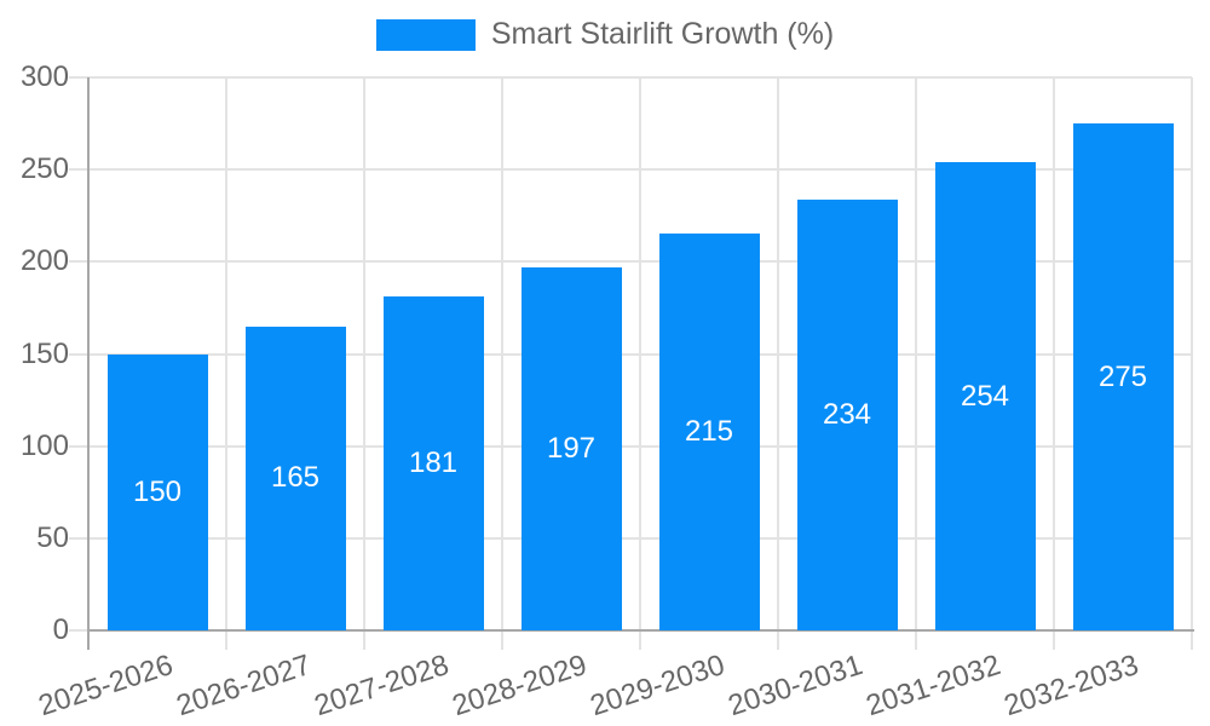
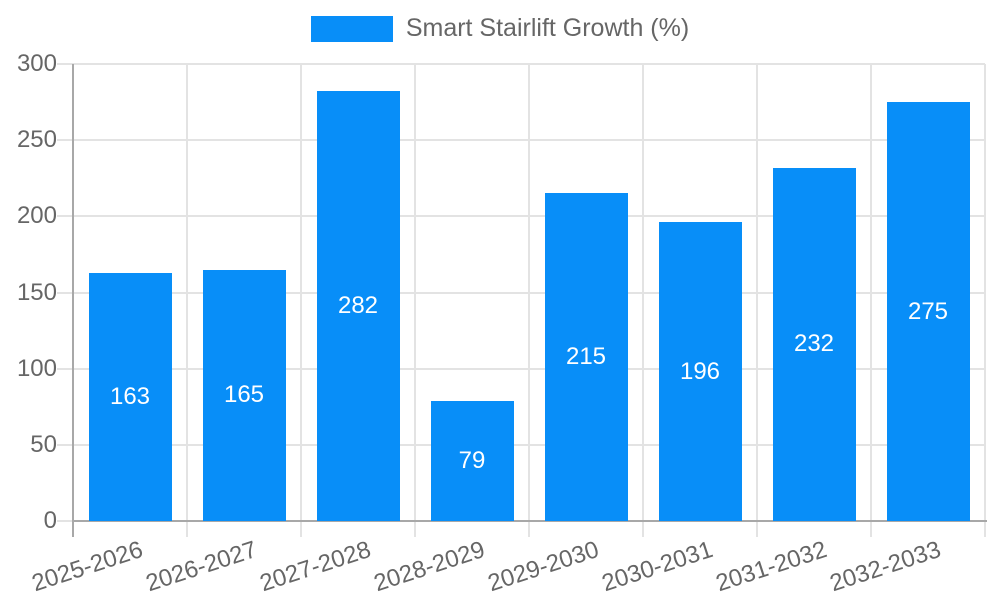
2025-2026: 150 -> 163
2027-2028: 181 -> 282
2028-2029: 197 -> 79
2030-2031: 234 -> 196
2031-2032: 254 -> 232
